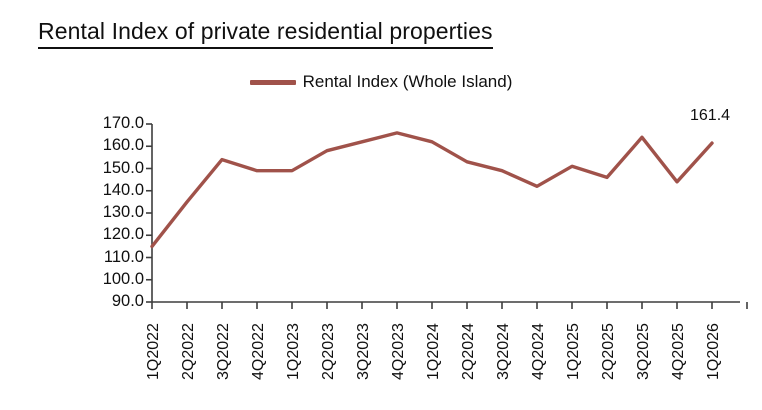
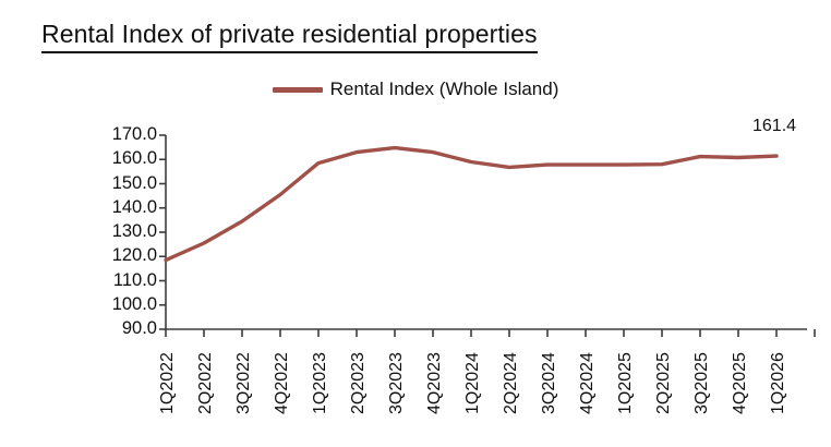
1Q2022: 115 -> 118
2Q2022: 135 -> 126
3Q2022: 154 -> 134
4Q2022: 149 -> 146
1Q2023: 149 -> 158
2Q2023: 158 -> 163
3Q2023: 162 -> 165
4Q2023: 166 -> 163
1Q2024: 162 -> 159
2Q2024: 153 -> 157
3Q2024: 149 -> 158
4Q2024: 142 -> 158
1Q2025: 151 -> 158
2Q2025: 146 -> 158
3Q2025: 164 -> 161
4Q2025: 144 -> 161
